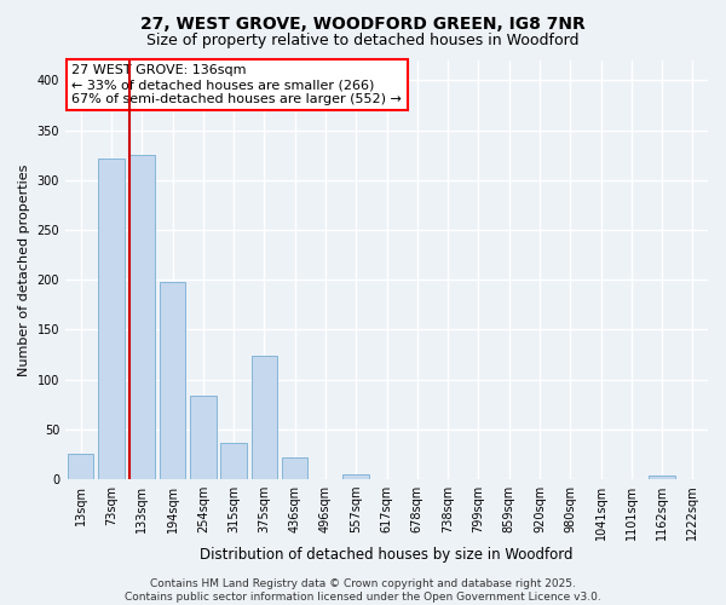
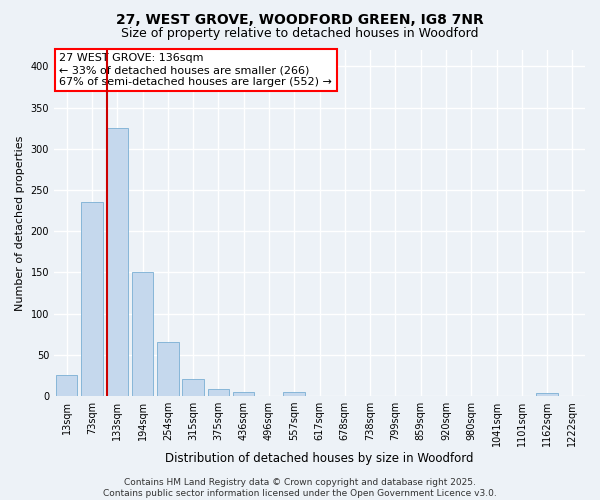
73sqm: 322 -> 235
194sqm: 198 -> 150
254sqm: 84 -> 65
315sqm: 36 -> 20
375sqm: 124 -> 8
436sqm: 22 -> 5
